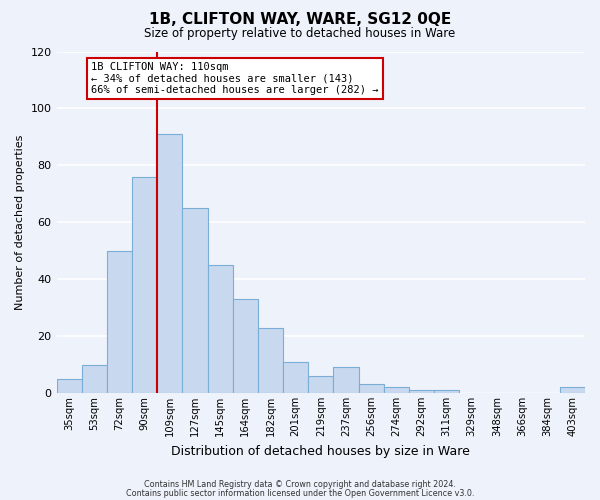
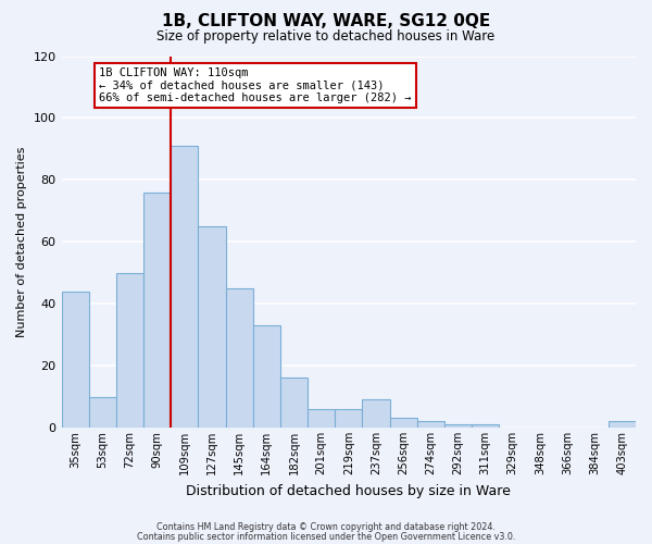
35sqm: 5 -> 44
182sqm: 23 -> 16
201sqm: 11 -> 6
